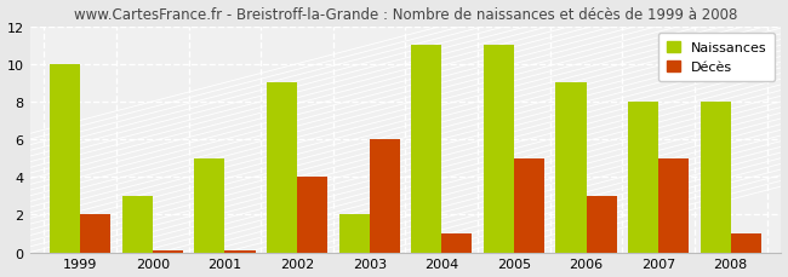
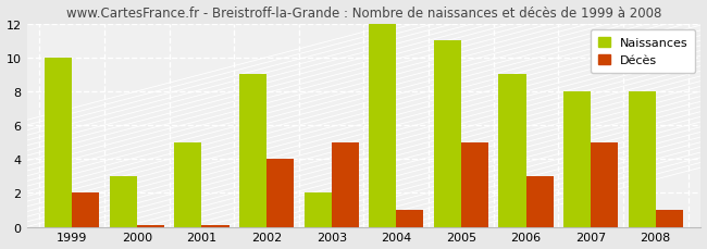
Décès/2003: 6.0 -> 5.0
Naissances/2004: 11 -> 12
